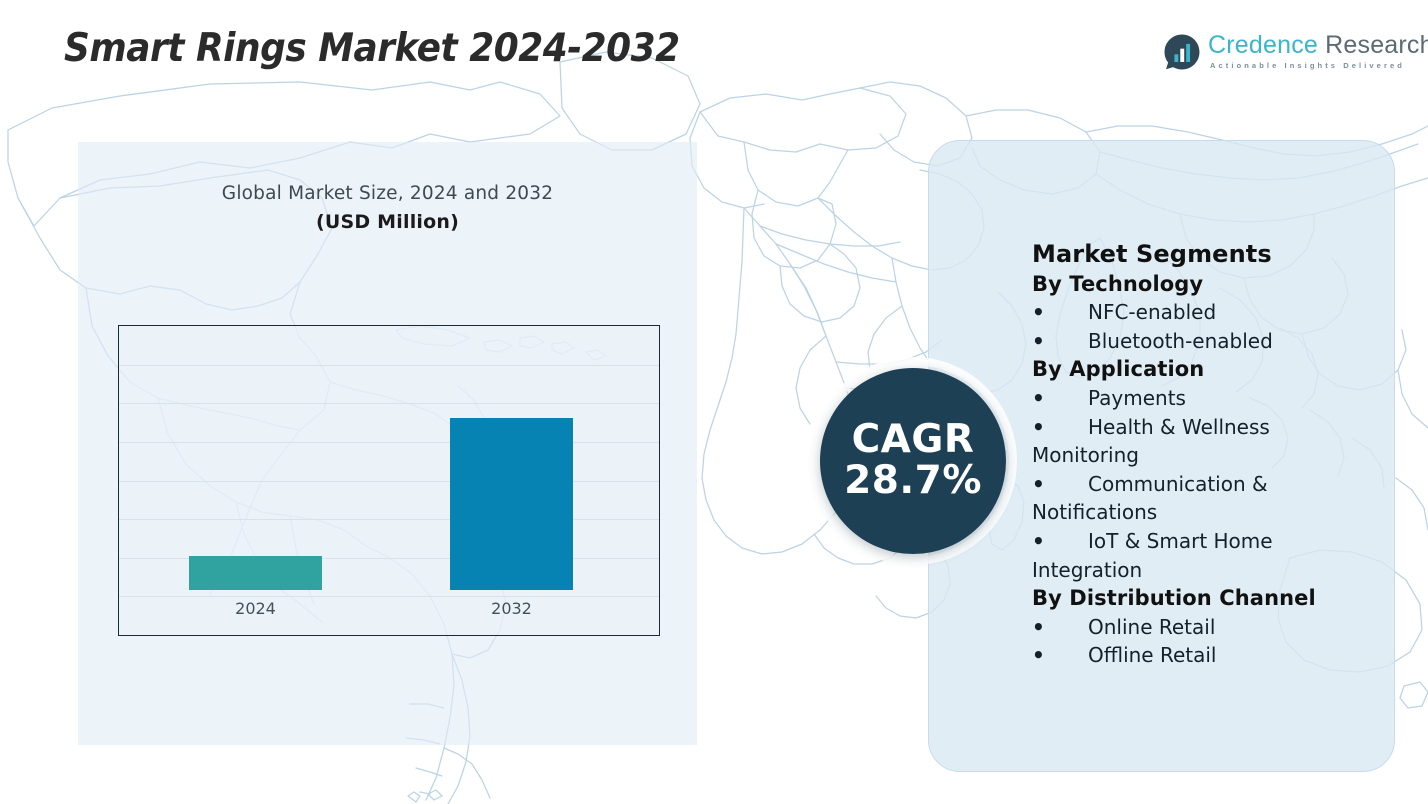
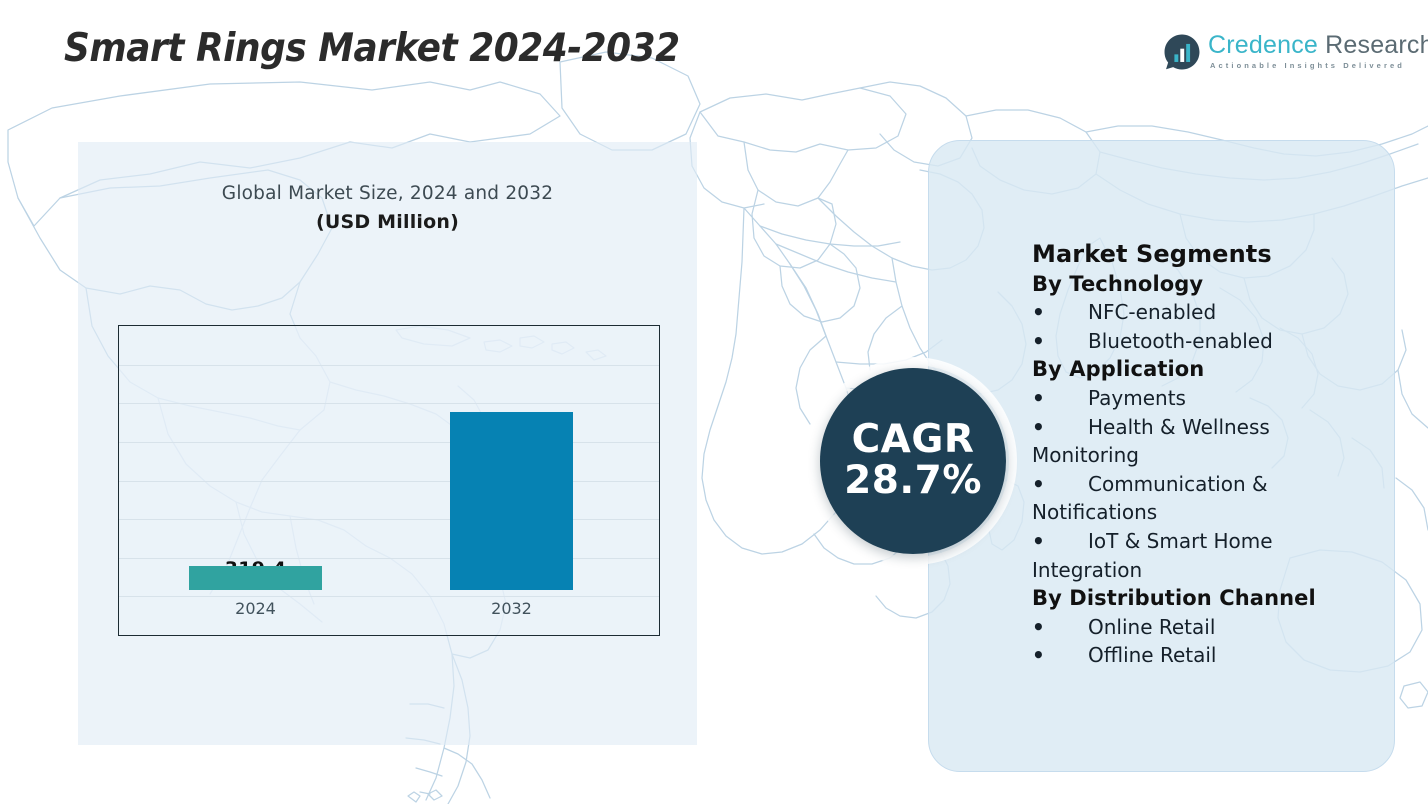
2024: 458.4 -> 319.4
2032: 2,312.74 -> 2,404.16
